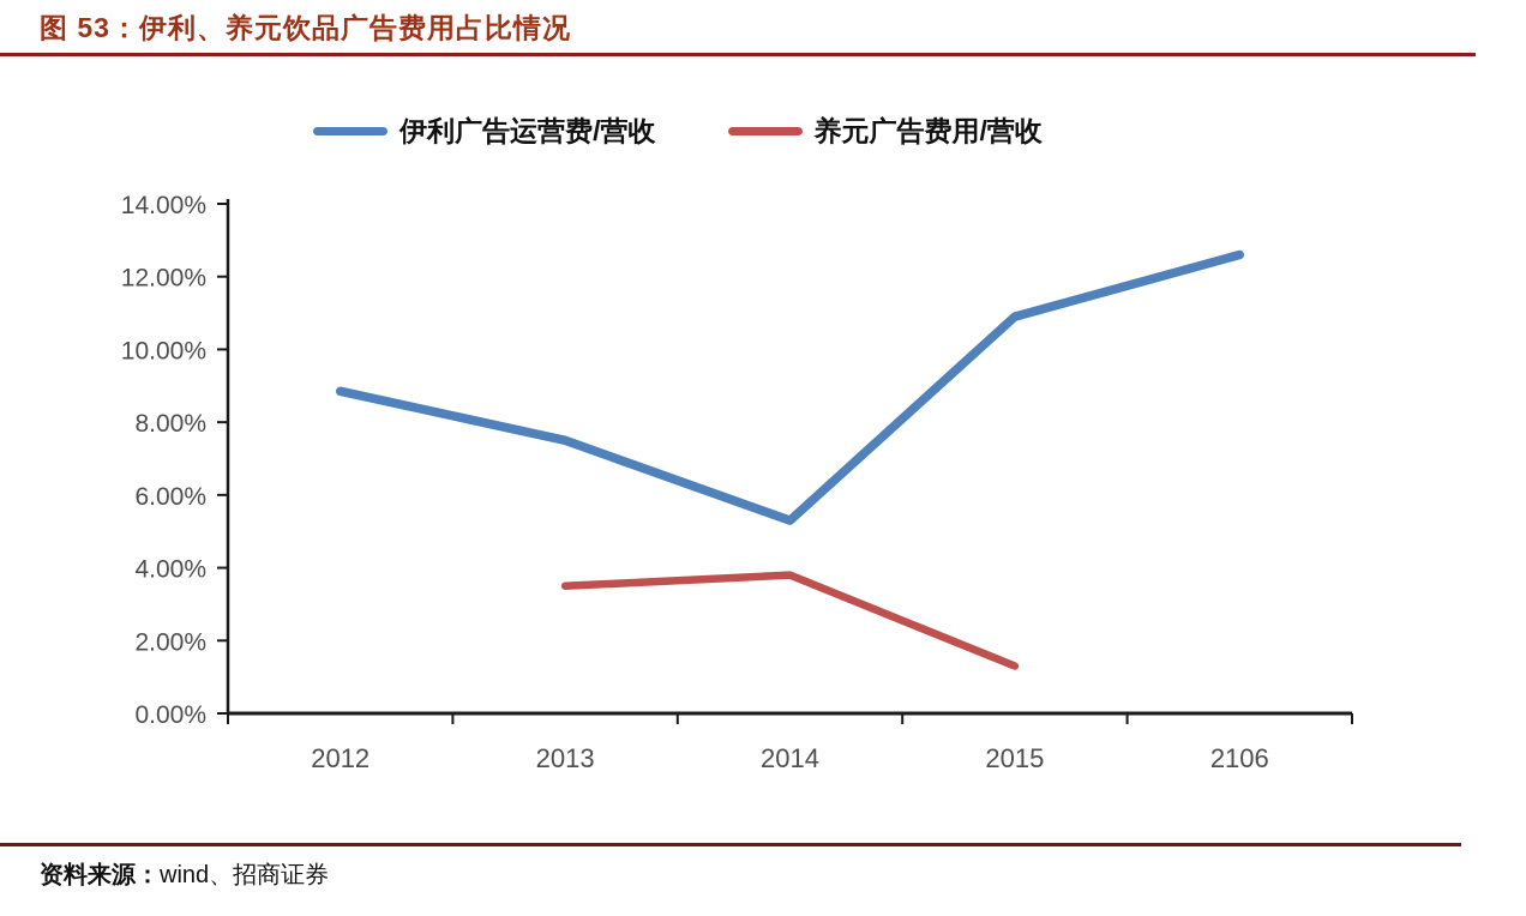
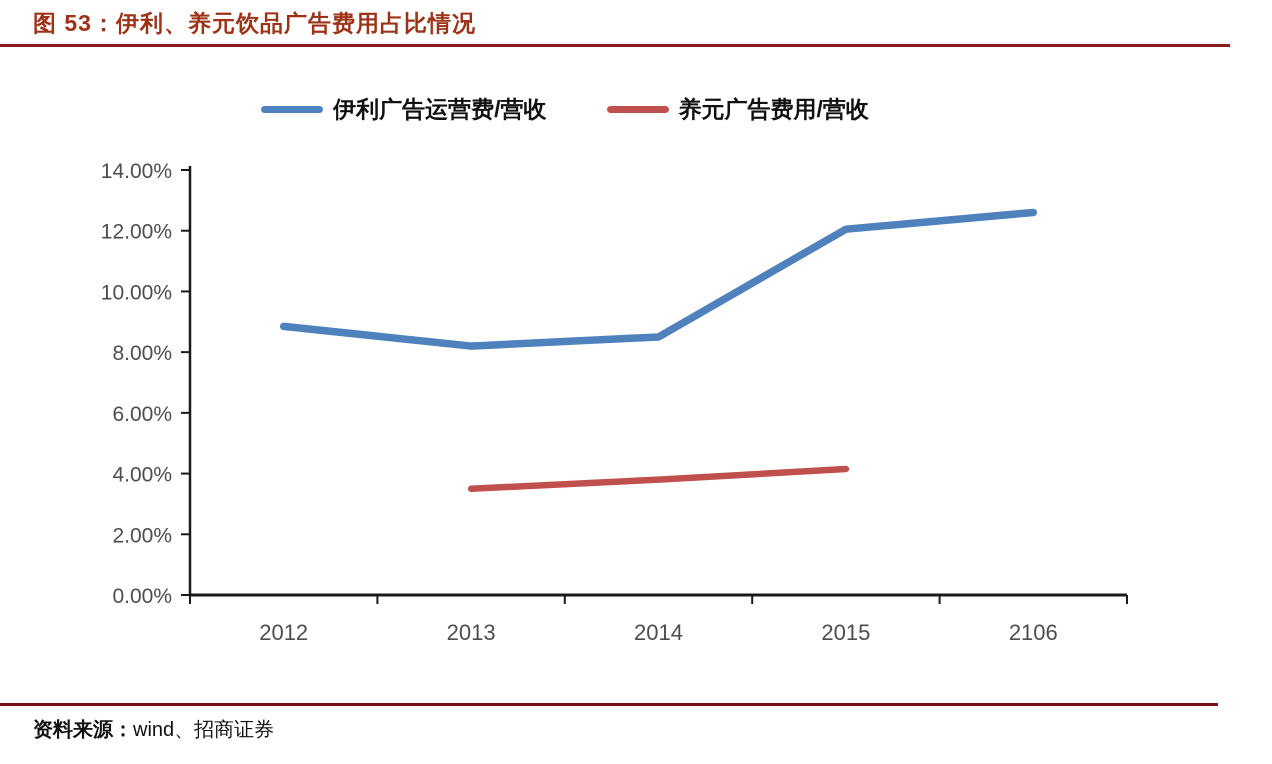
伊利广告运营费/营收/2013: 7.5% -> 8.2%
伊利广告运营费/营收/2014: 5.3% -> 8.5%
伊利广告运营费/营收/2015: 10.9% -> 12.1%
养元广告费用/营收/2015: 1.3% -> 4.2%
